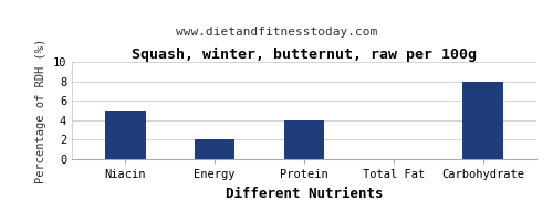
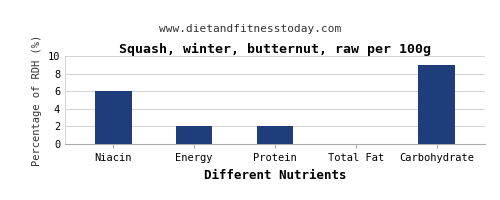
Niacin: 5 -> 6
Protein: 4 -> 2
Carbohydrate: 8 -> 9
